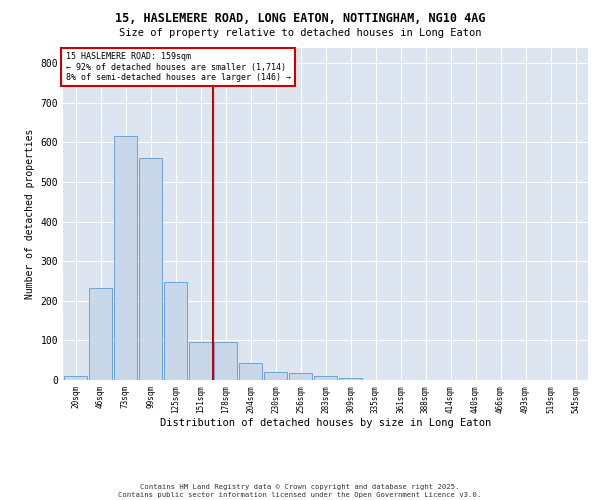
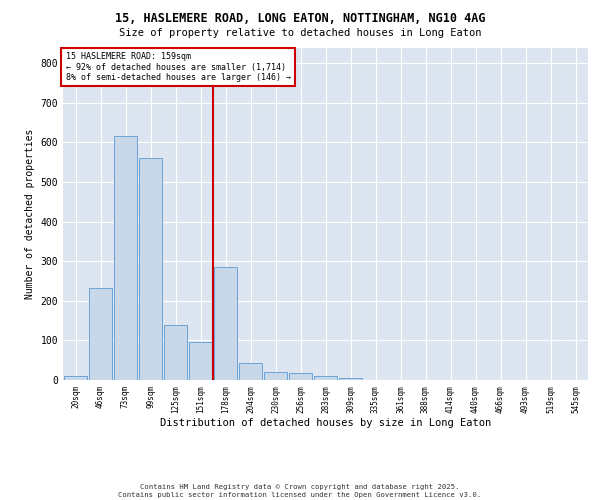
125sqm: 248 -> 140
178sqm: 97 -> 285
